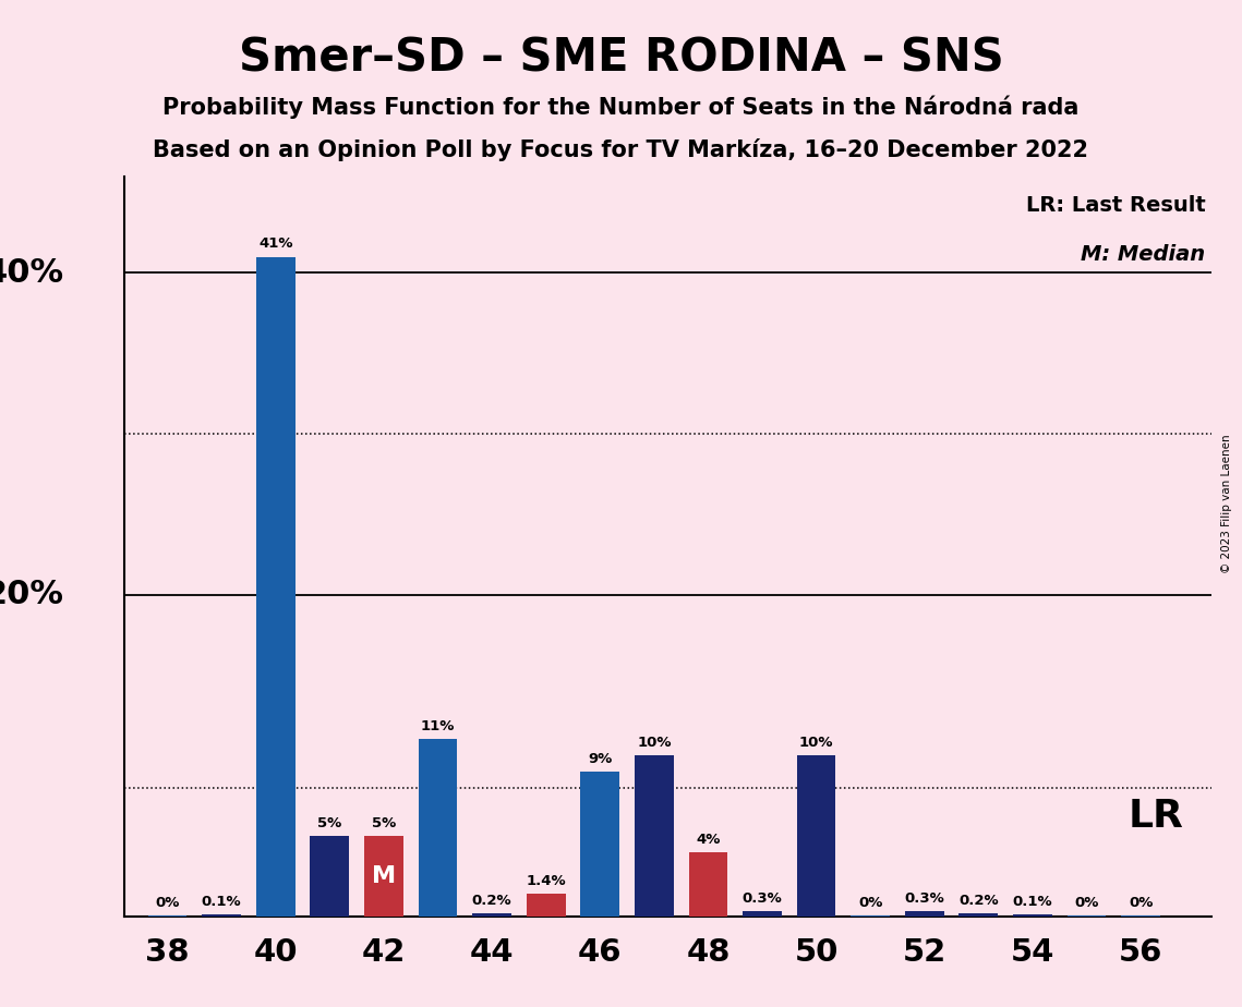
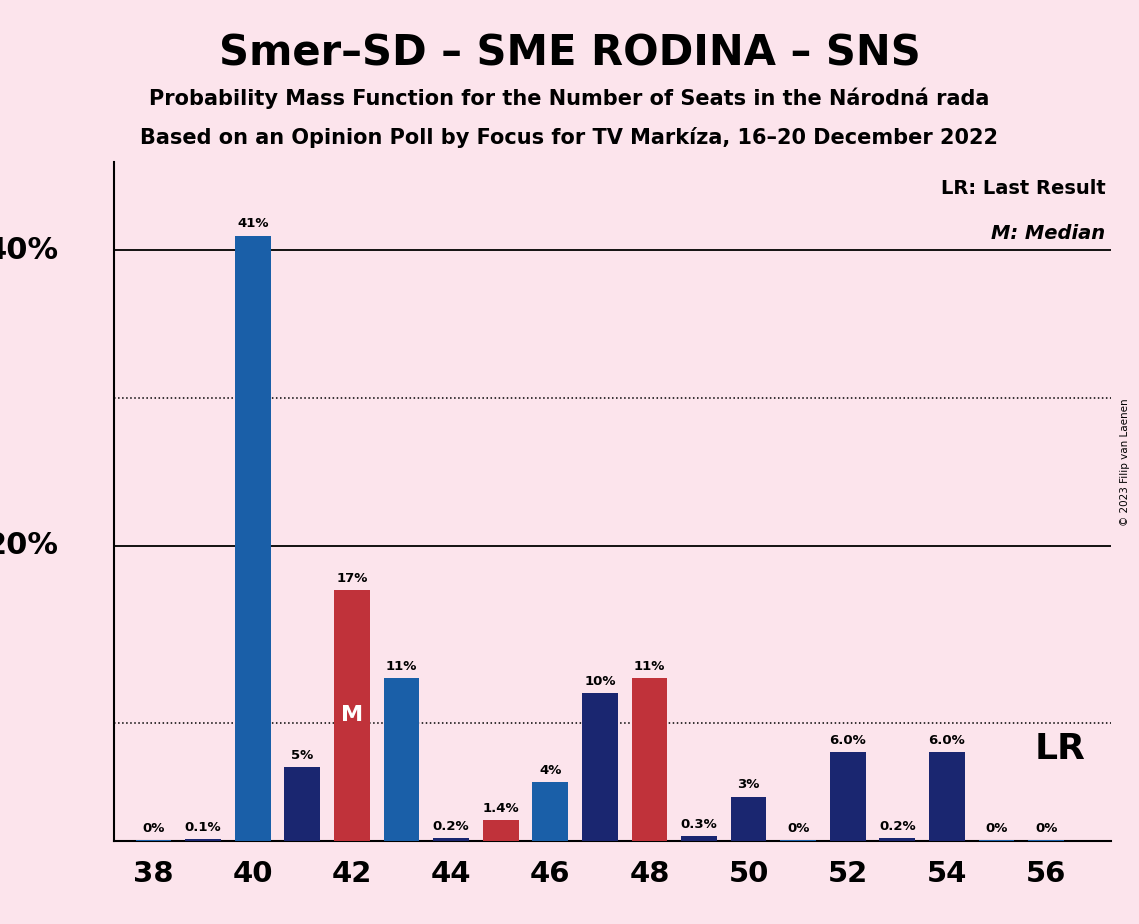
42: 5% -> 17%
46: 9% -> 4%
48: 4% -> 11%
50: 10% -> 3%
52: 0.3% -> 6.0%
54: 0.1% -> 6.0%
